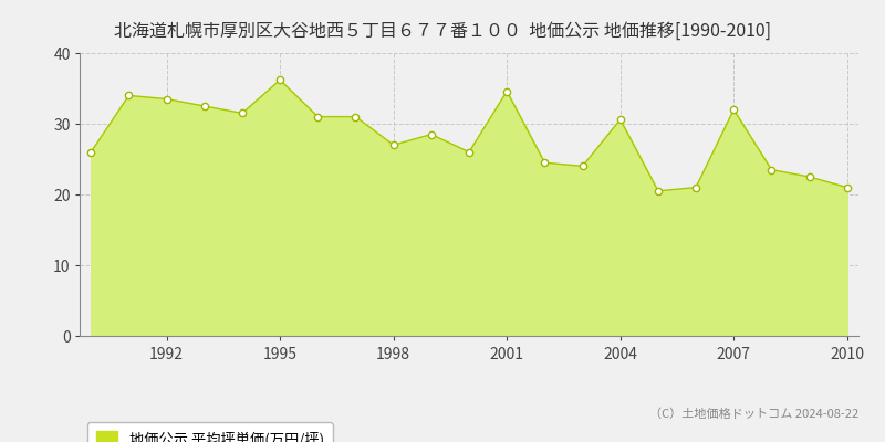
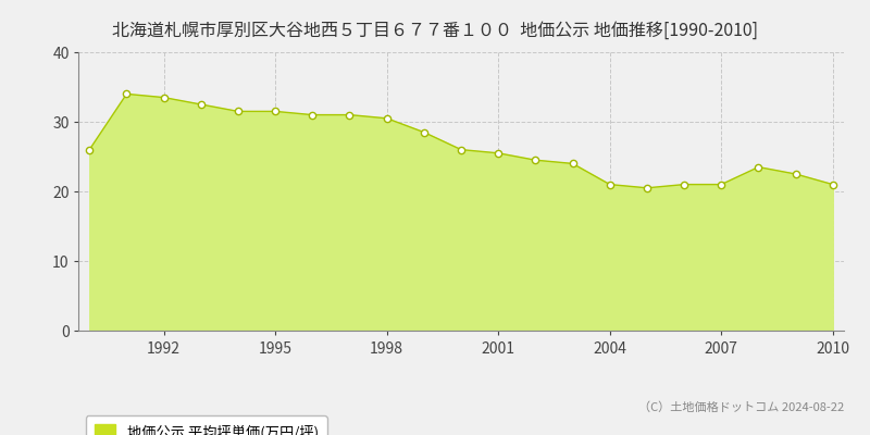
1995: 36.2 -> 31.5
1998: 27.0 -> 30.5
2001: 34.6 -> 25.5
2004: 30.6 -> 21.0
2007: 32.0 -> 21.0
